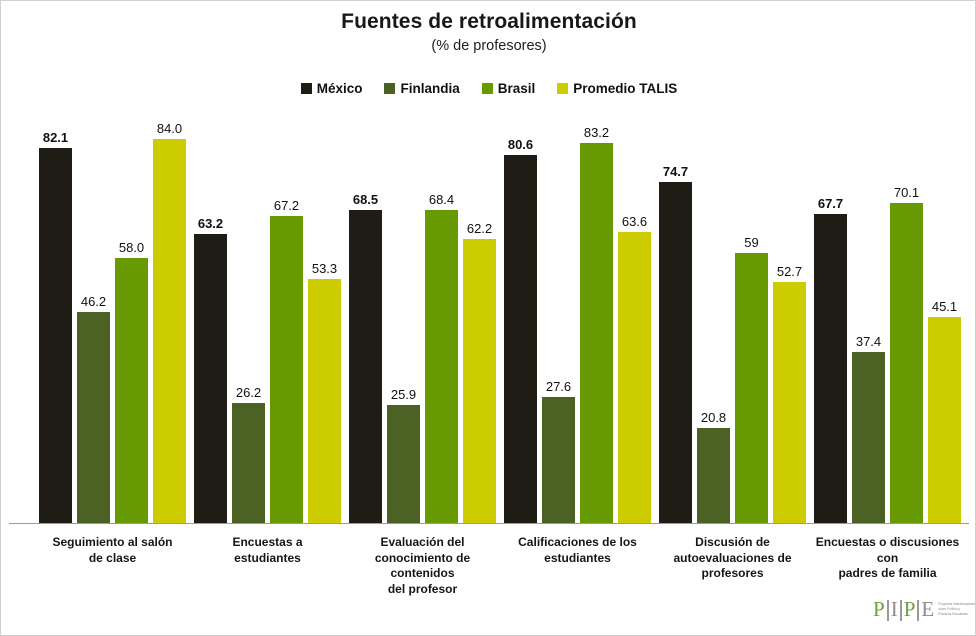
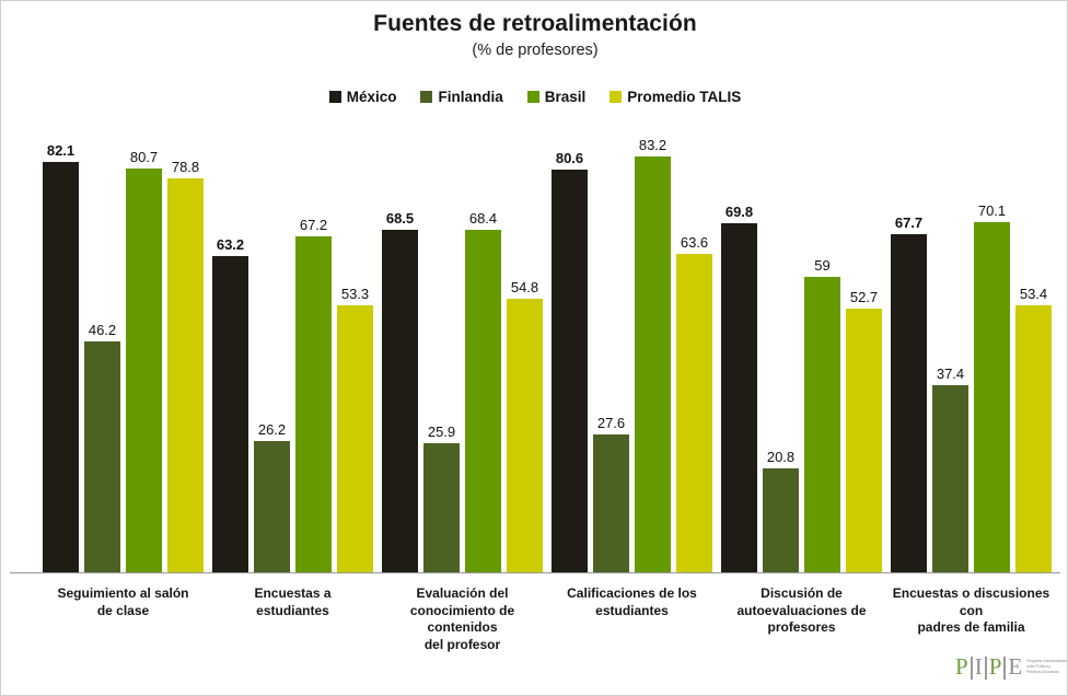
Brasil/Seguimiento al salón de clase: 58.0 -> 80.7
Promedio TALIS/Seguimiento al salón de clase: 84.0 -> 78.8
Promedio TALIS/Evaluación del conocimiento de contenidos del profesor: 62.2 -> 54.8
México/Discusión de autoevaluaciones de profesores: 74.7 -> 69.8
Promedio TALIS/Encuestas o discusiones con padres de familia: 45.1 -> 53.4
